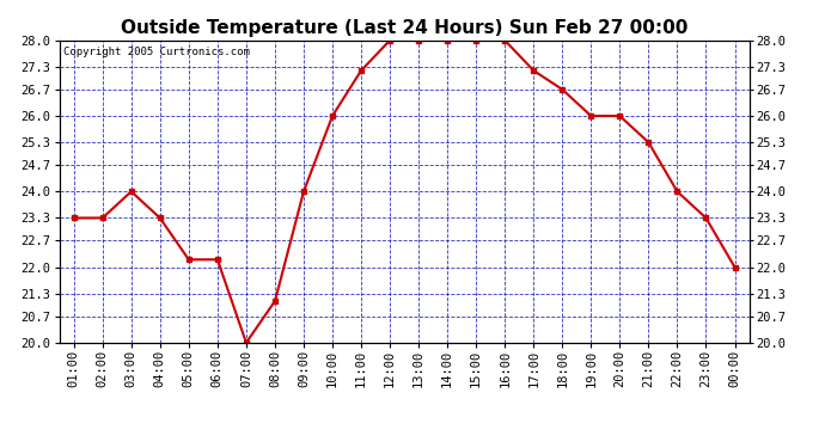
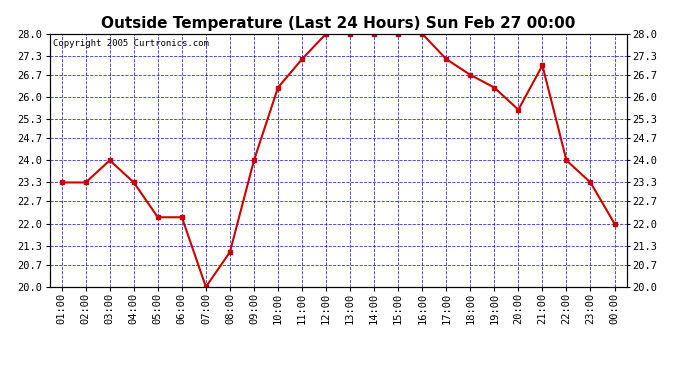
10:00: 26.0 -> 26.3
19:00: 26.0 -> 26.3
20:00: 26.0 -> 25.6
21:00: 25.3 -> 27.0
